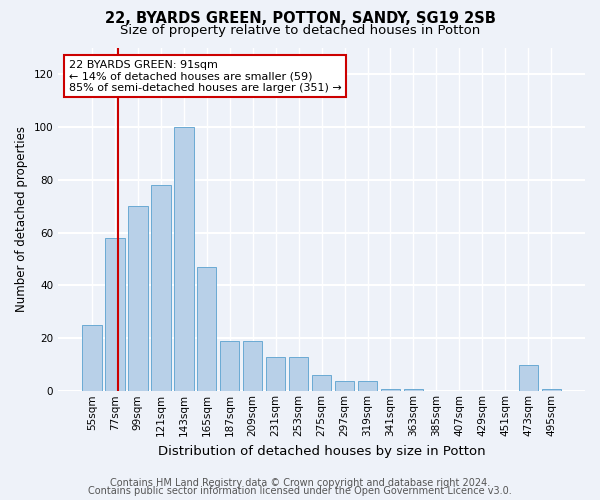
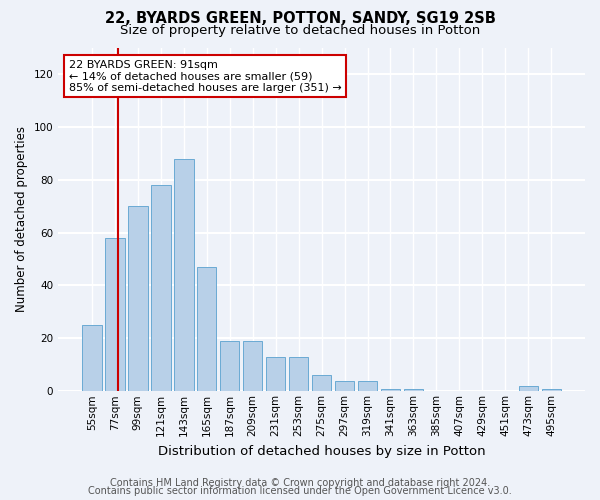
143sqm: 100 -> 88
473sqm: 10 -> 2
